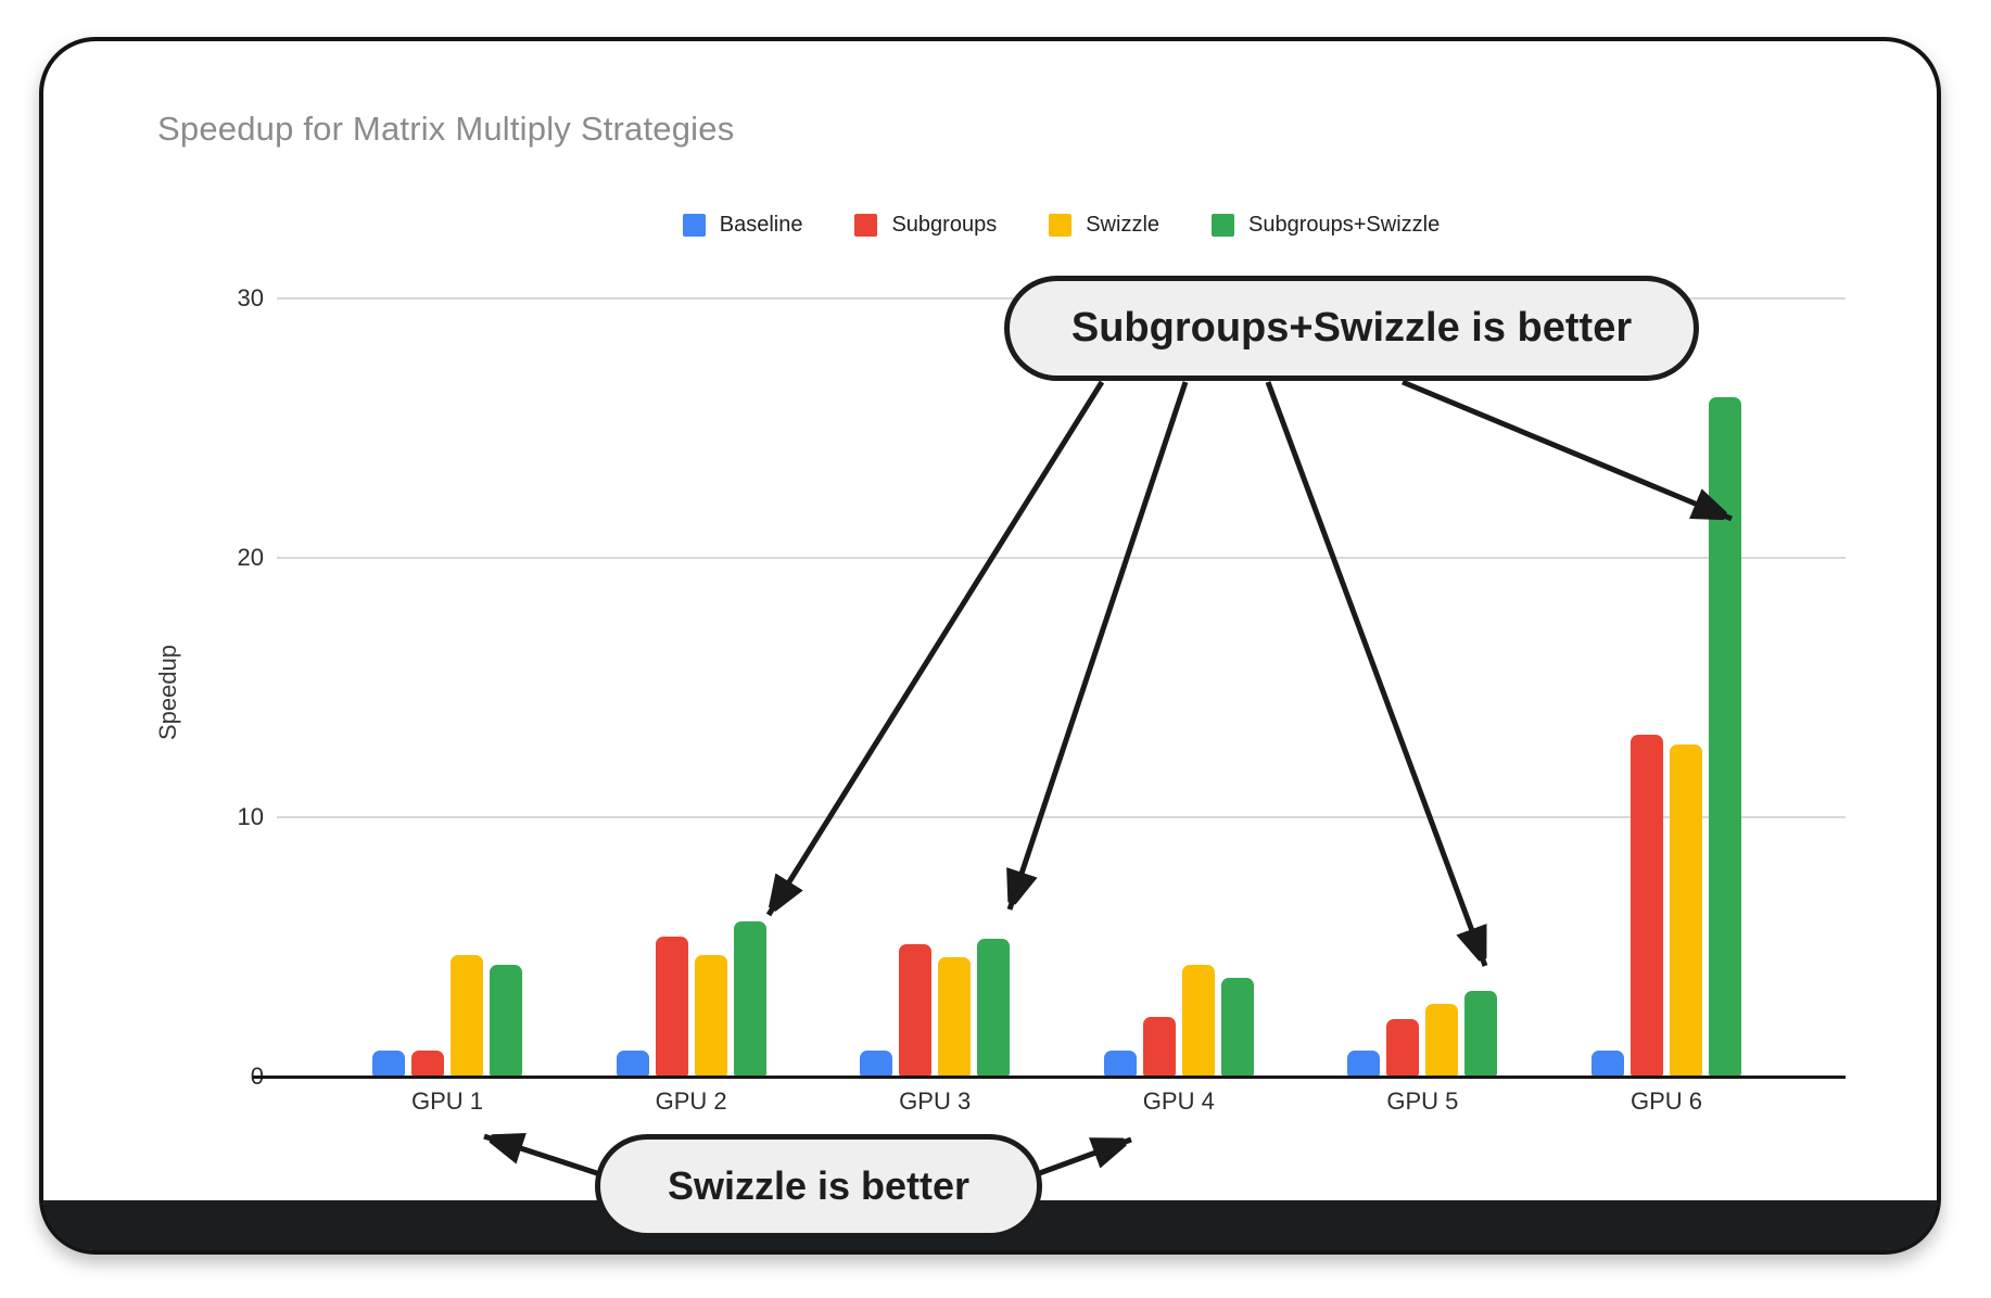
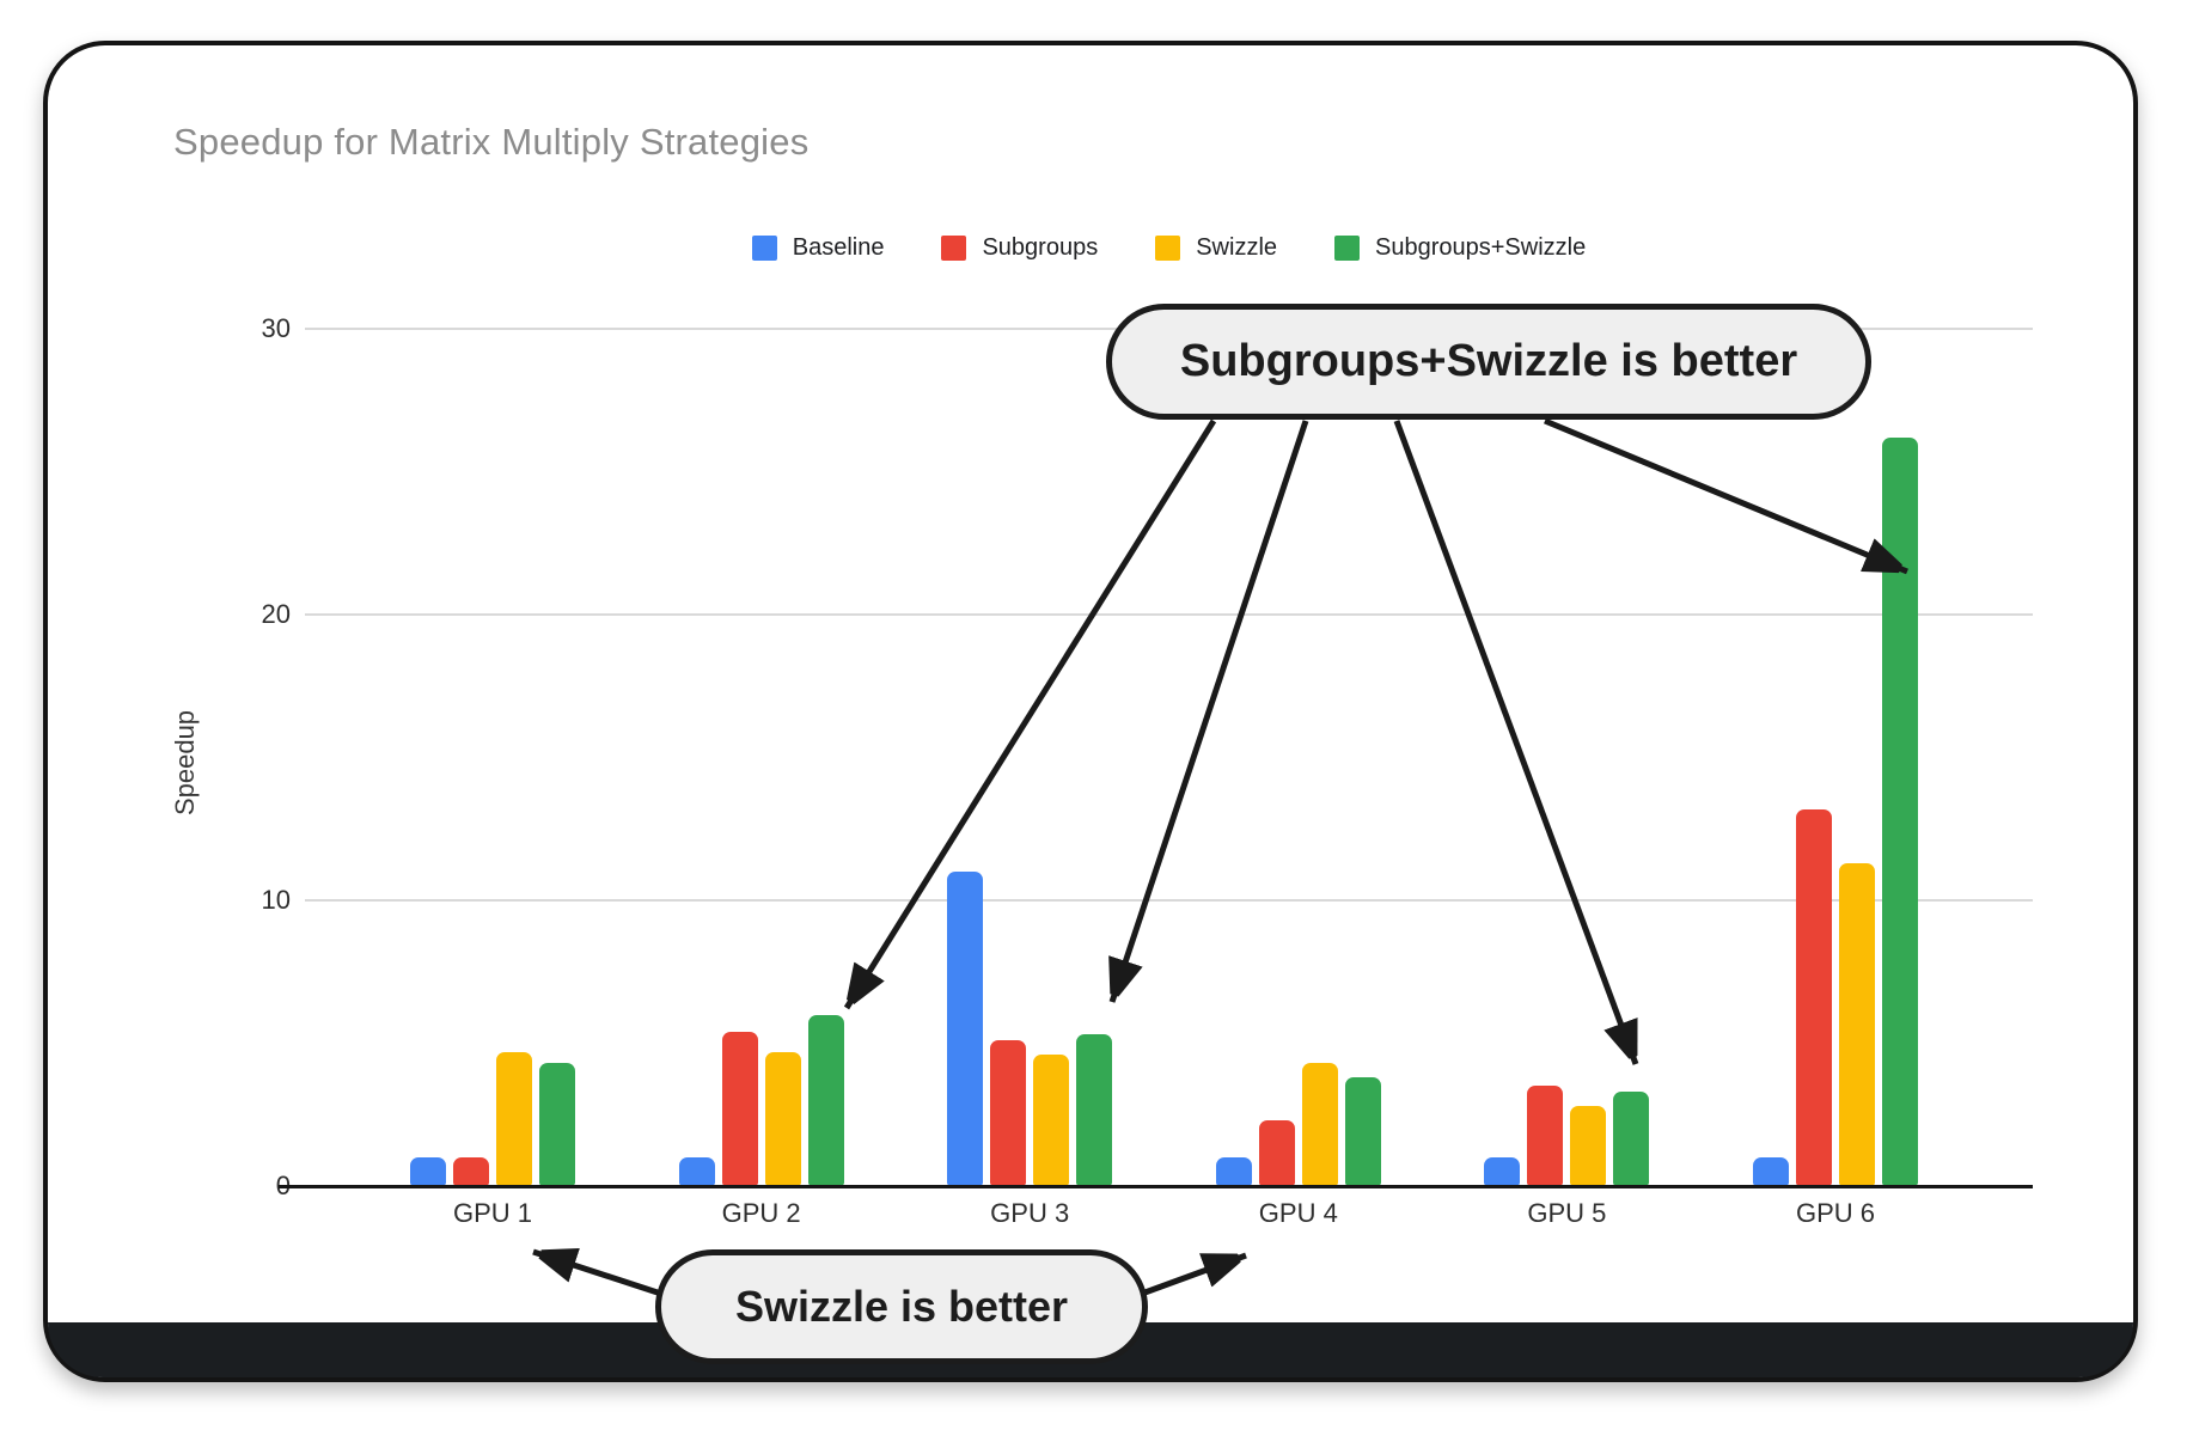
Baseline/GPU 3: 1 -> 11
Subgroups/GPU 5: 2.2 -> 3.5
Swizzle/GPU 6: 12.8 -> 11.3
